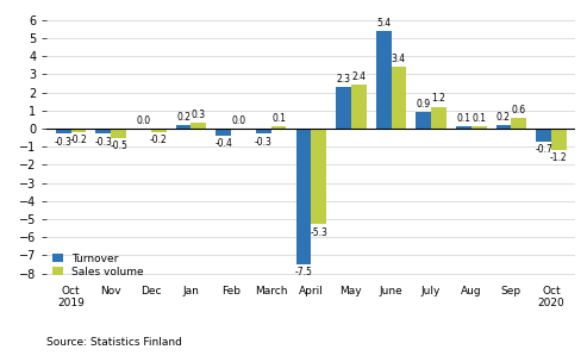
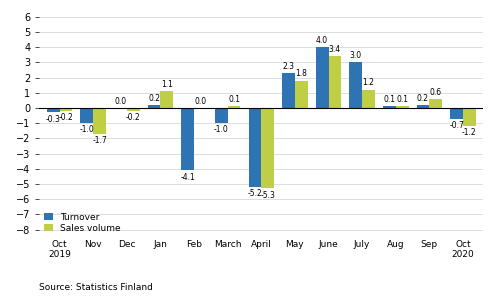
Turnover/Nov: -0.3 -> -1.0
Sales volume/Nov: -0.5 -> -1.7
Sales volume/Jan: 0.3 -> 1.1
Turnover/Feb: -0.4 -> -4.1
Turnover/March: -0.3 -> -1.0
Turnover/April: -7.5 -> -5.2
Sales volume/May: 2.4 -> 1.8
Turnover/June: 5.4 -> 4.0
Turnover/July: 0.9 -> 3.0
